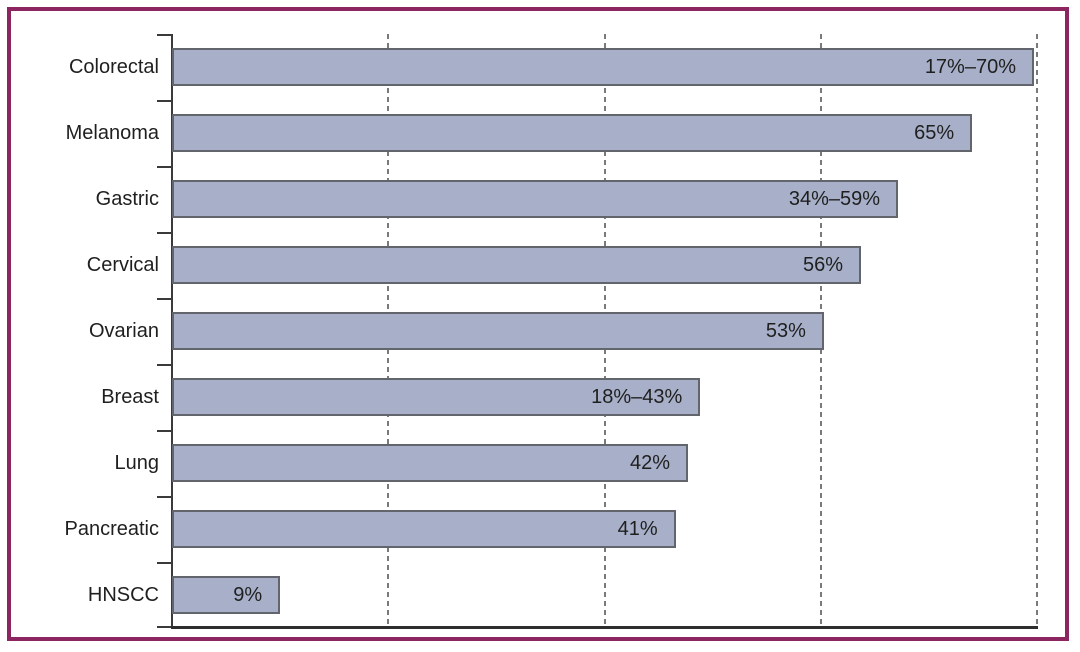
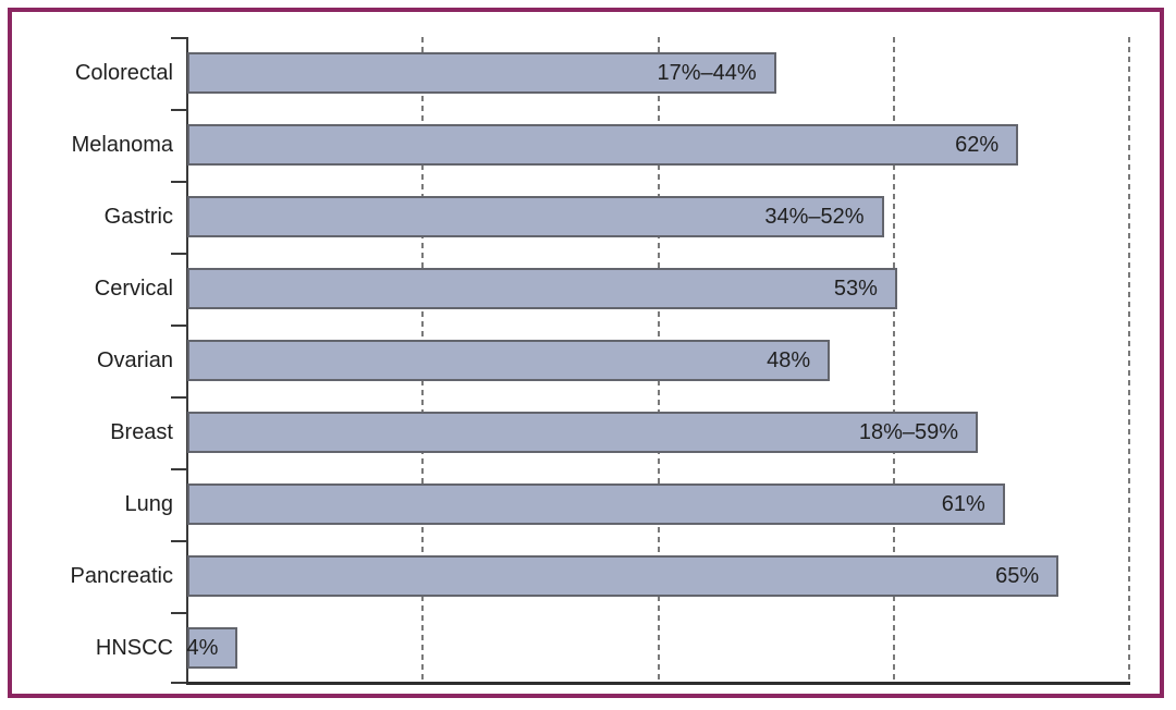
Colorectal: 70 -> 44
Melanoma: 65% -> 62%
Gastric: 59 -> 52
Cervical: 56% -> 53%
Ovarian: 53% -> 48%
Breast: 43 -> 59
Lung: 42% -> 61%
Pancreatic: 41% -> 65%
HNSCC: 9% -> 4%
